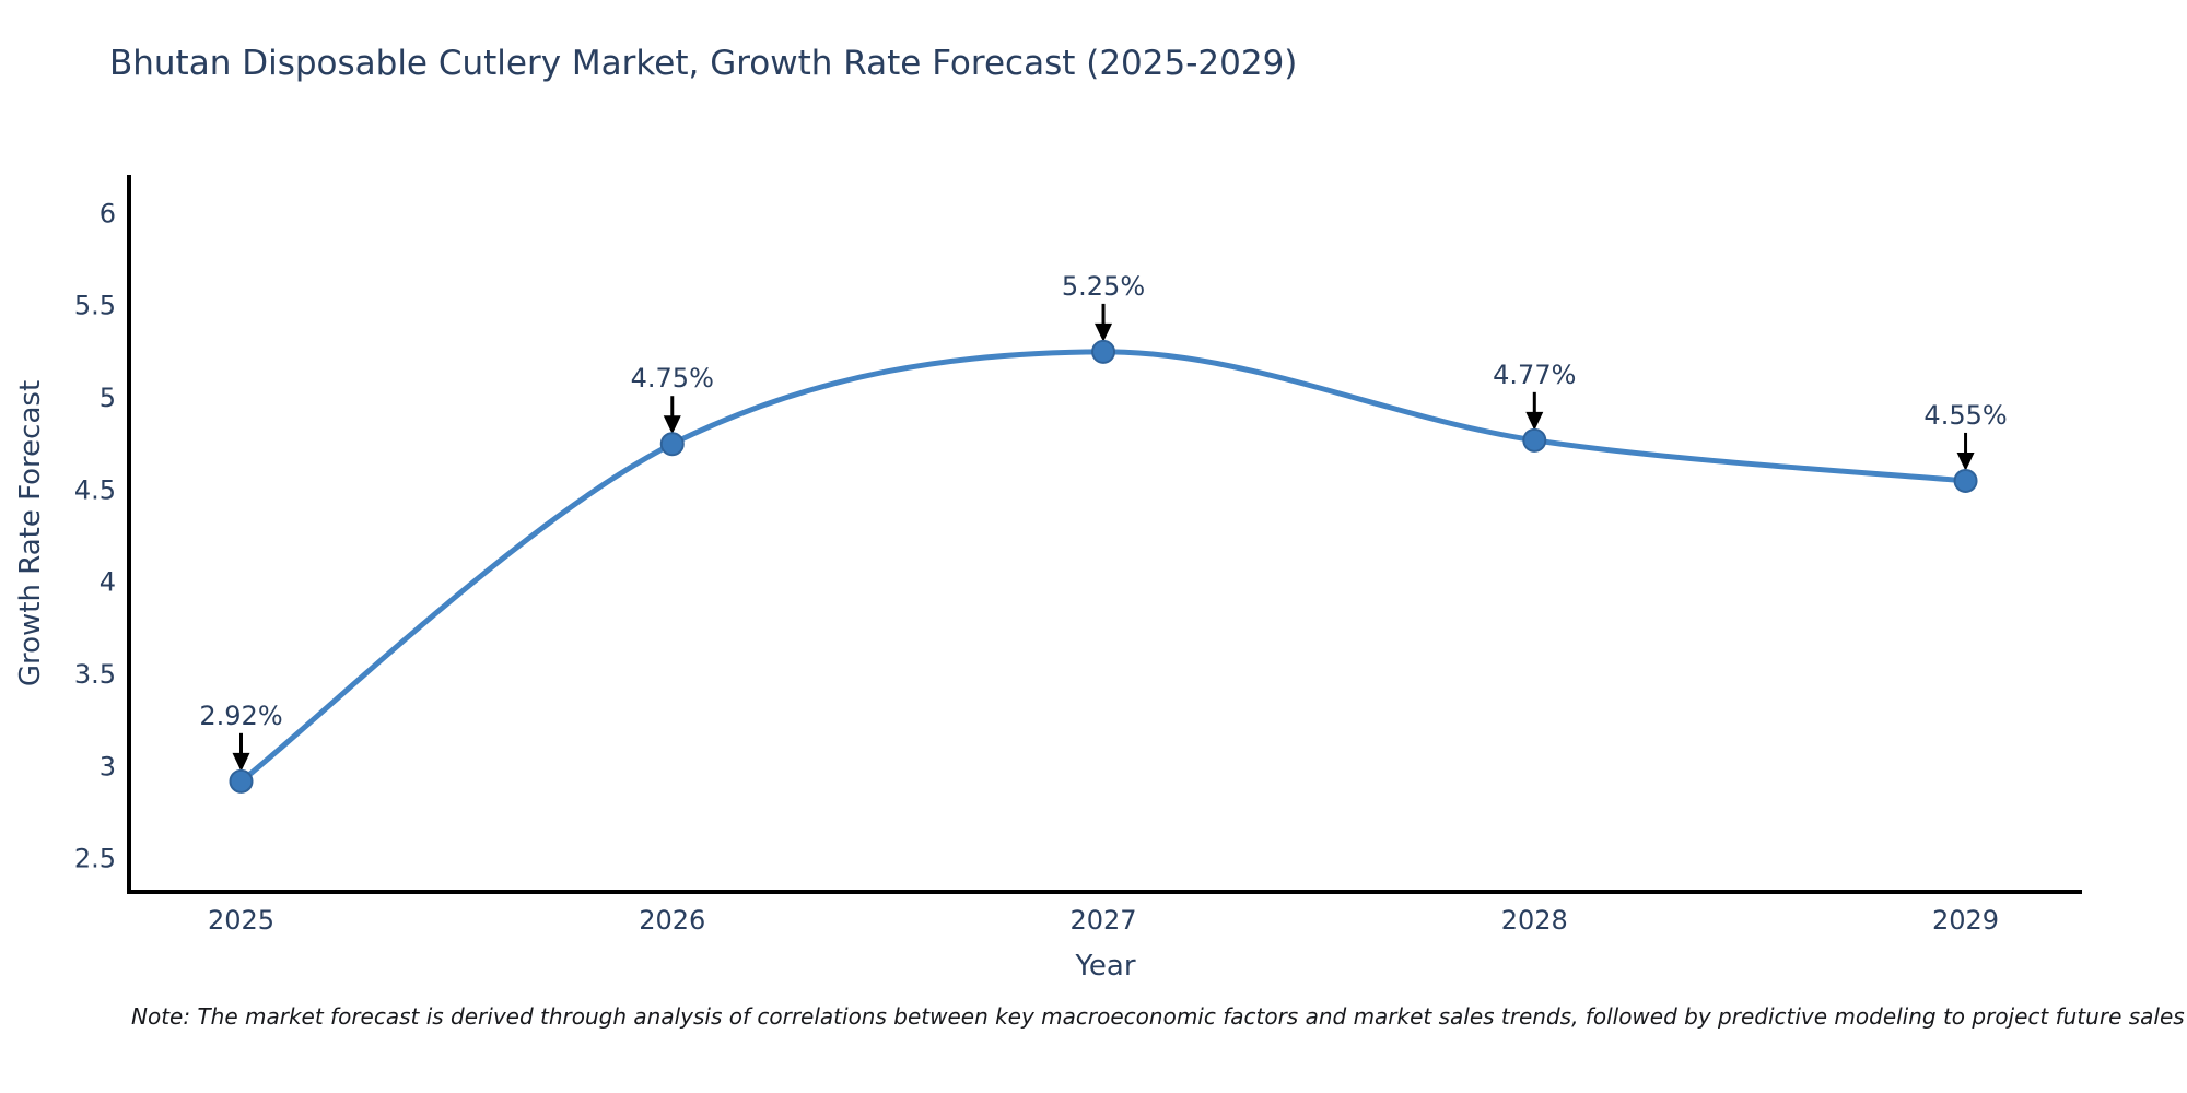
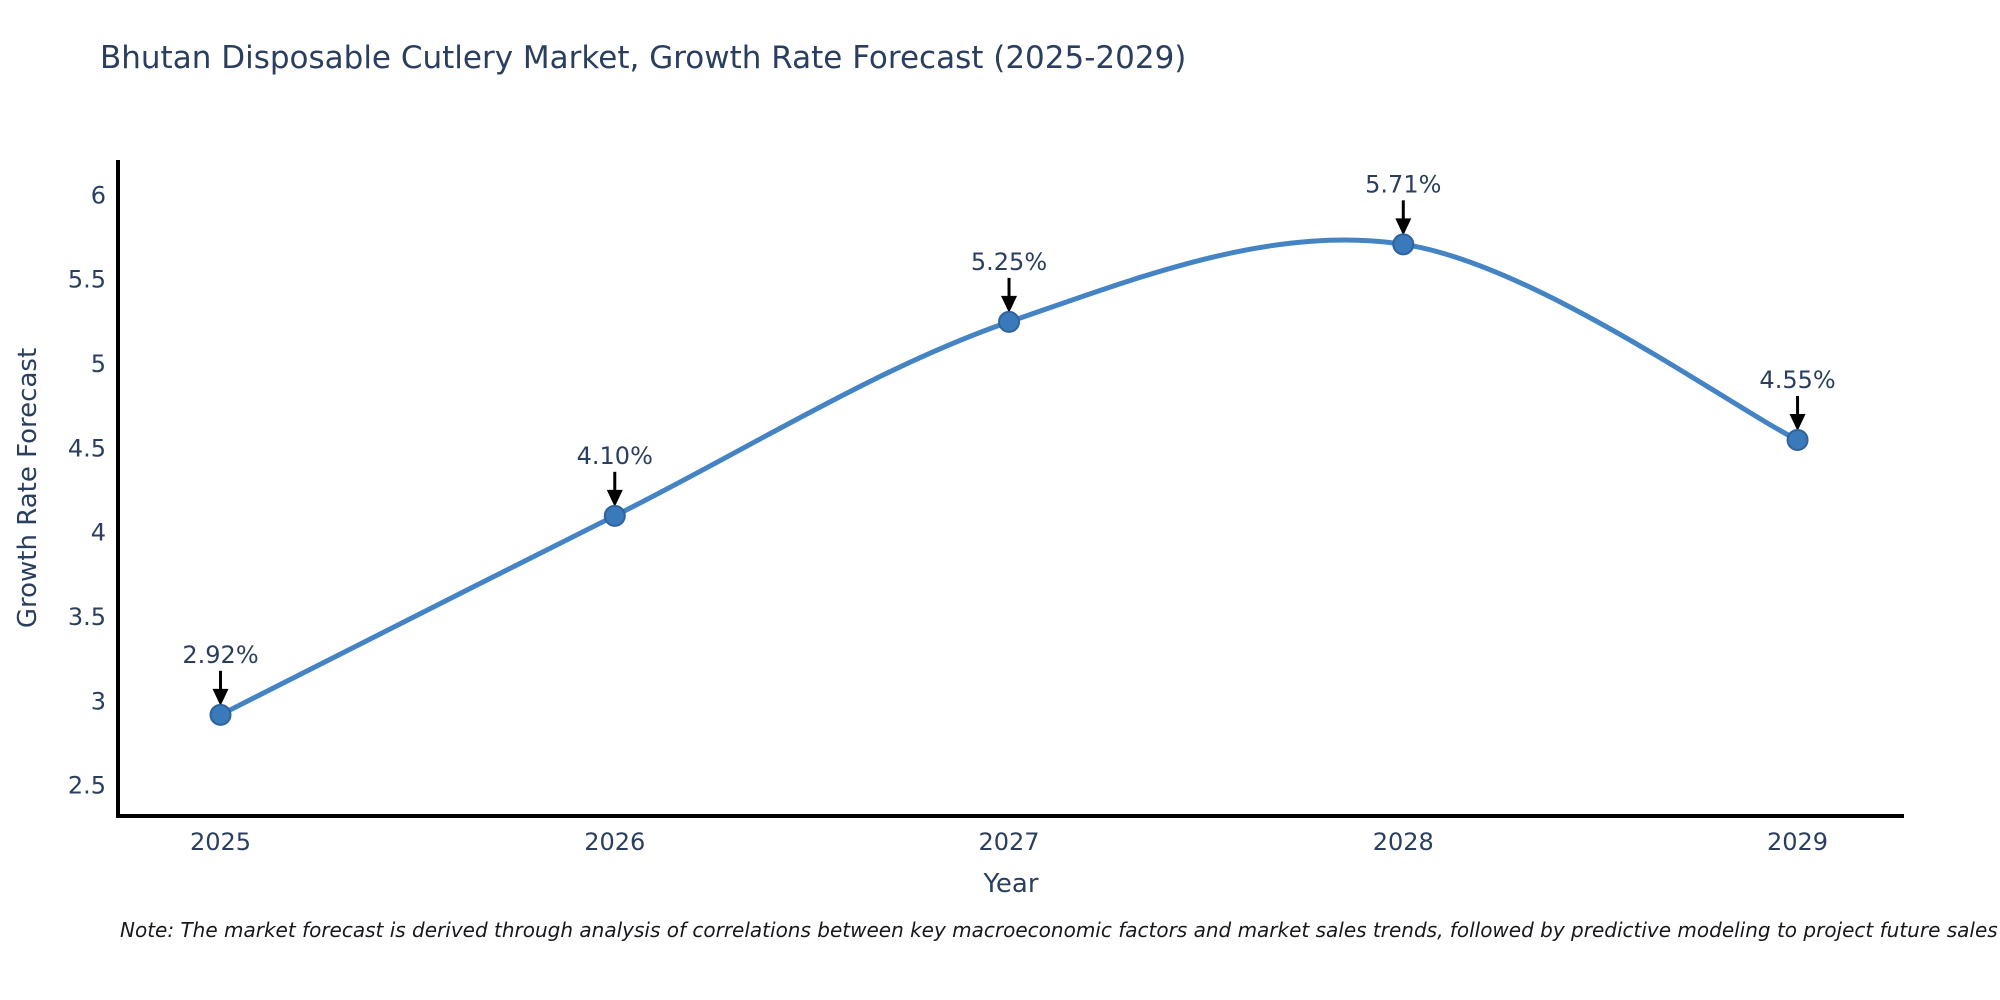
2026: 4.75% -> 4.10%
2028: 4.77% -> 5.71%
